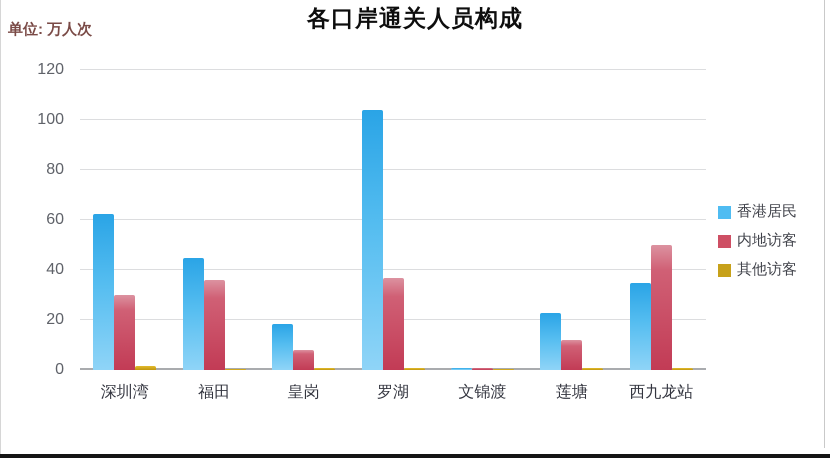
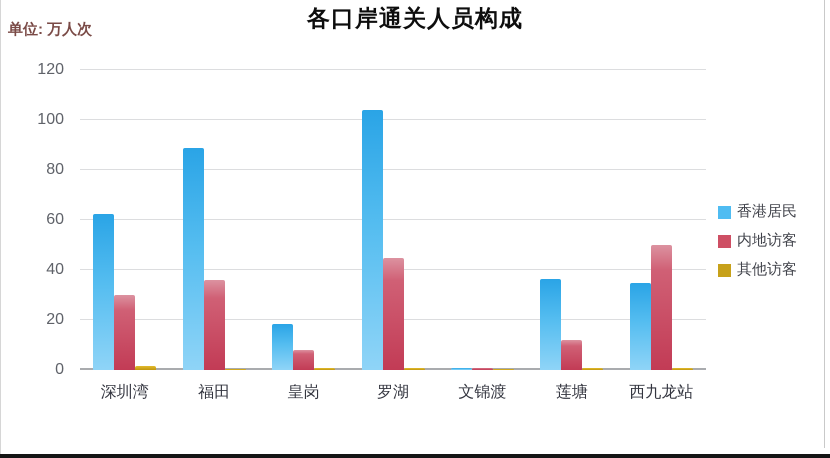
香港居民/福田: 45 -> 89
内地访客/罗湖: 37 -> 45
香港居民/莲塘: 23 -> 36
